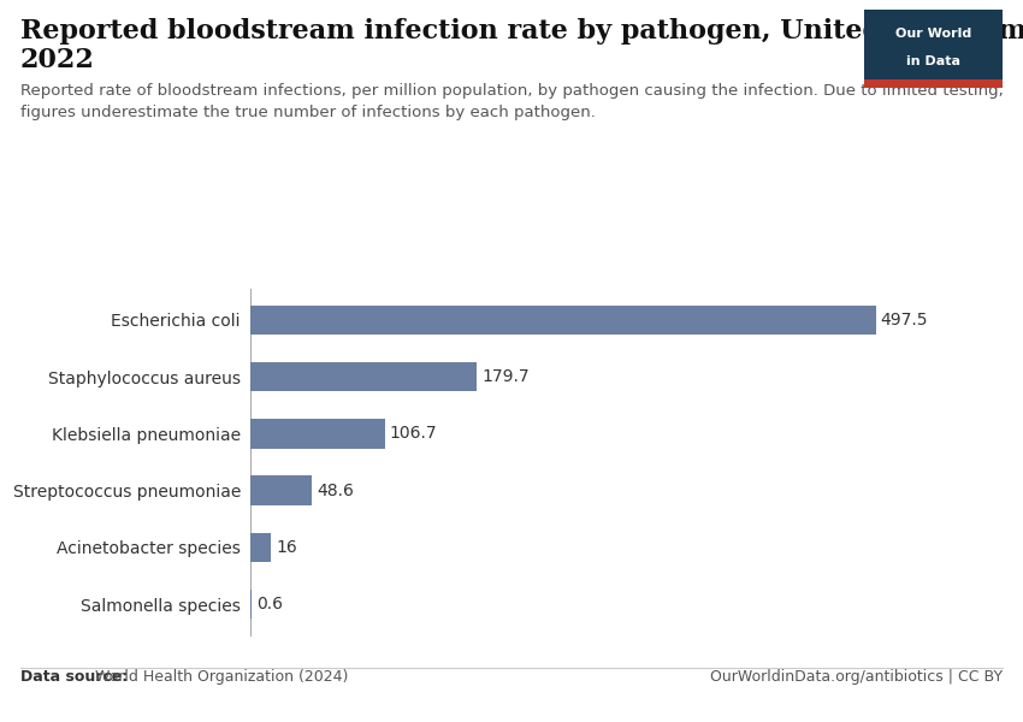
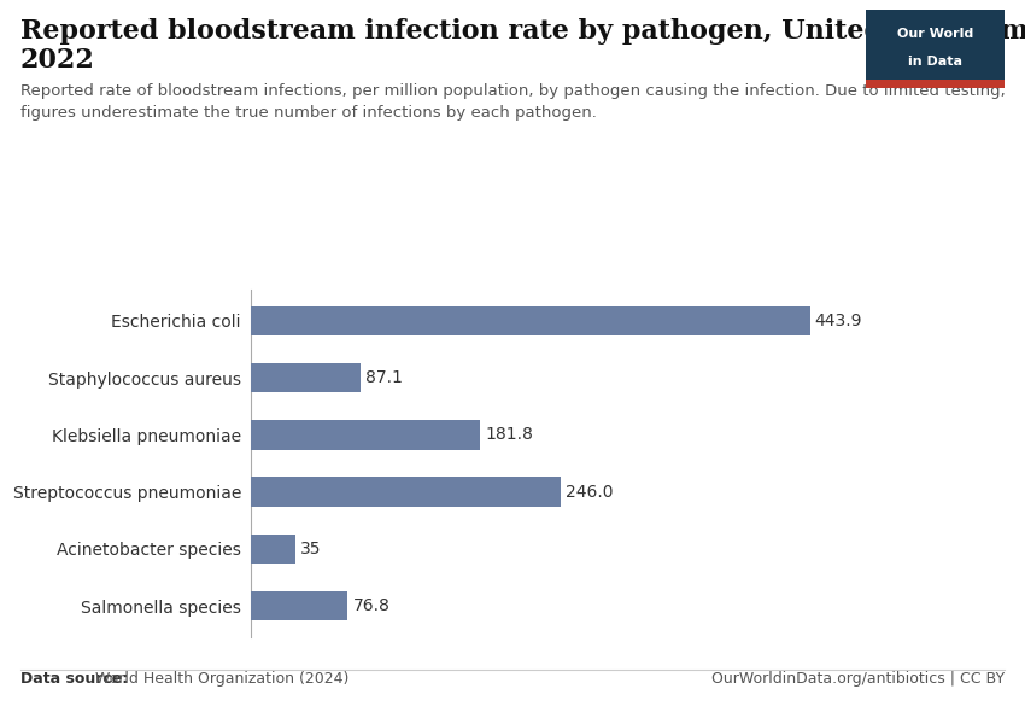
Escherichia coli: 497.5 -> 443.9
Staphylococcus aureus: 179.7 -> 87.1
Klebsiella pneumoniae: 106.7 -> 181.8
Streptococcus pneumoniae: 48.6 -> 246.0
Acinetobacter species: 16 -> 35
Salmonella species: 0.6 -> 76.8
